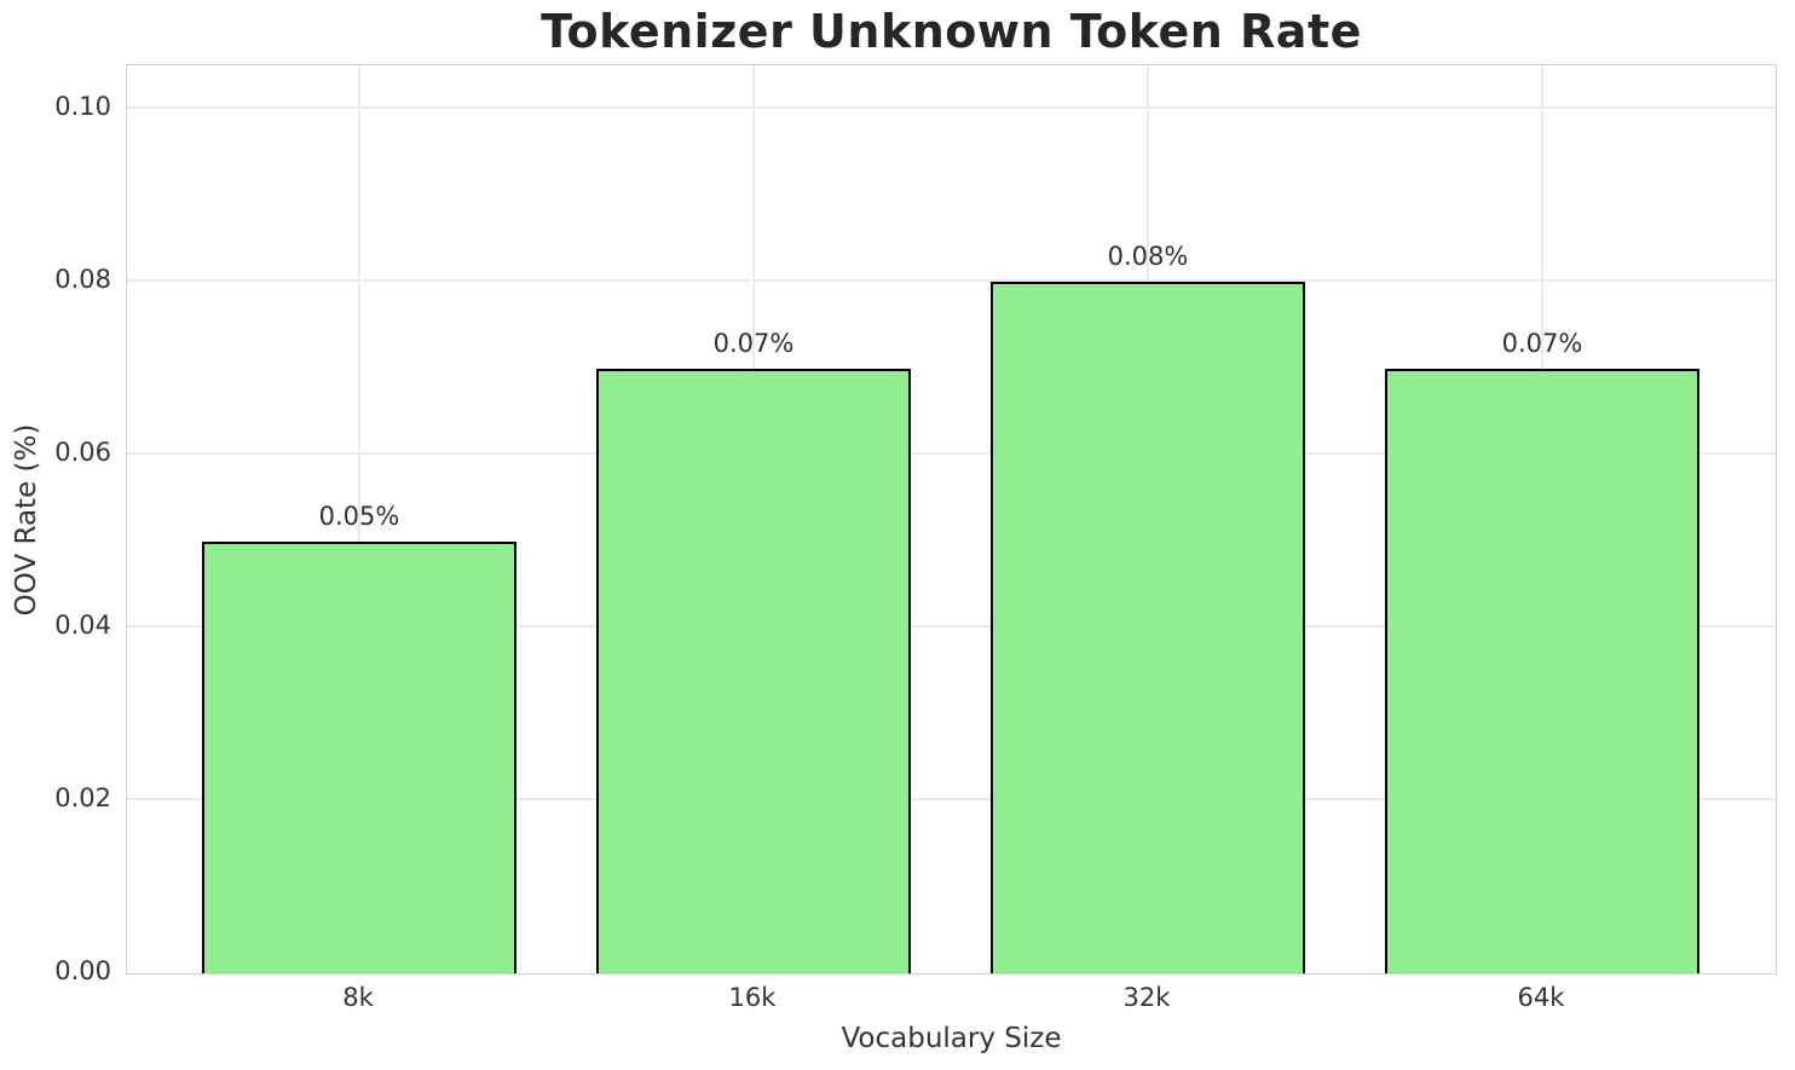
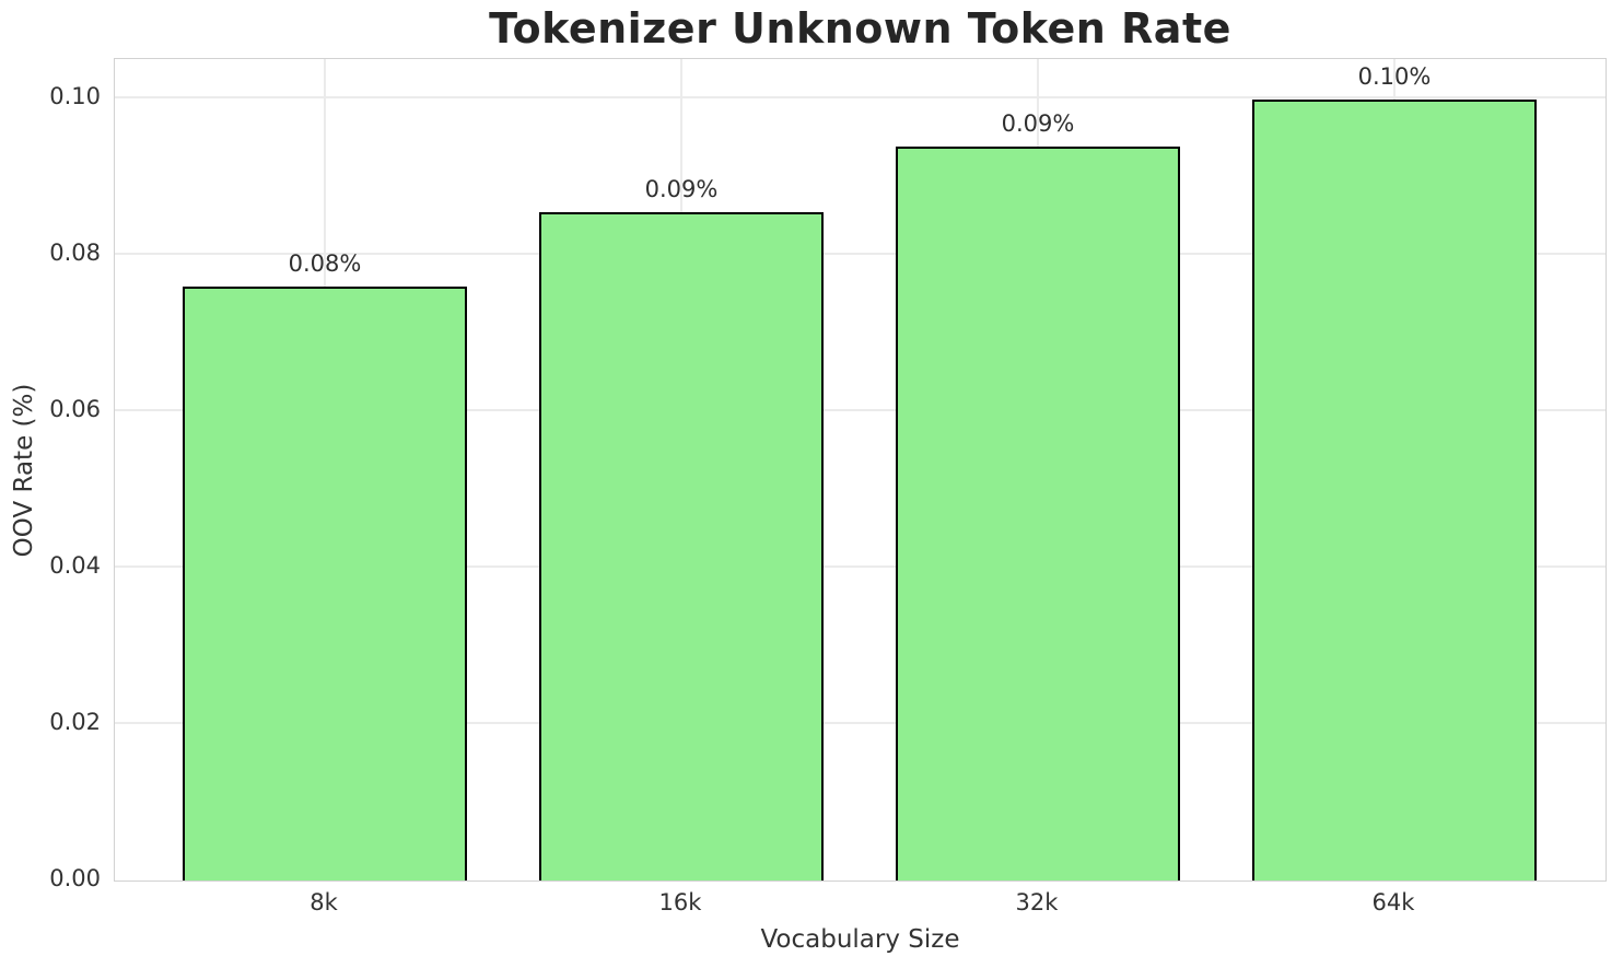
8k: 0.05% -> 0.08%
16k: 0.07% -> 0.09%
32k: 0.08% -> 0.09%
64k: 0.07% -> 0.10%
